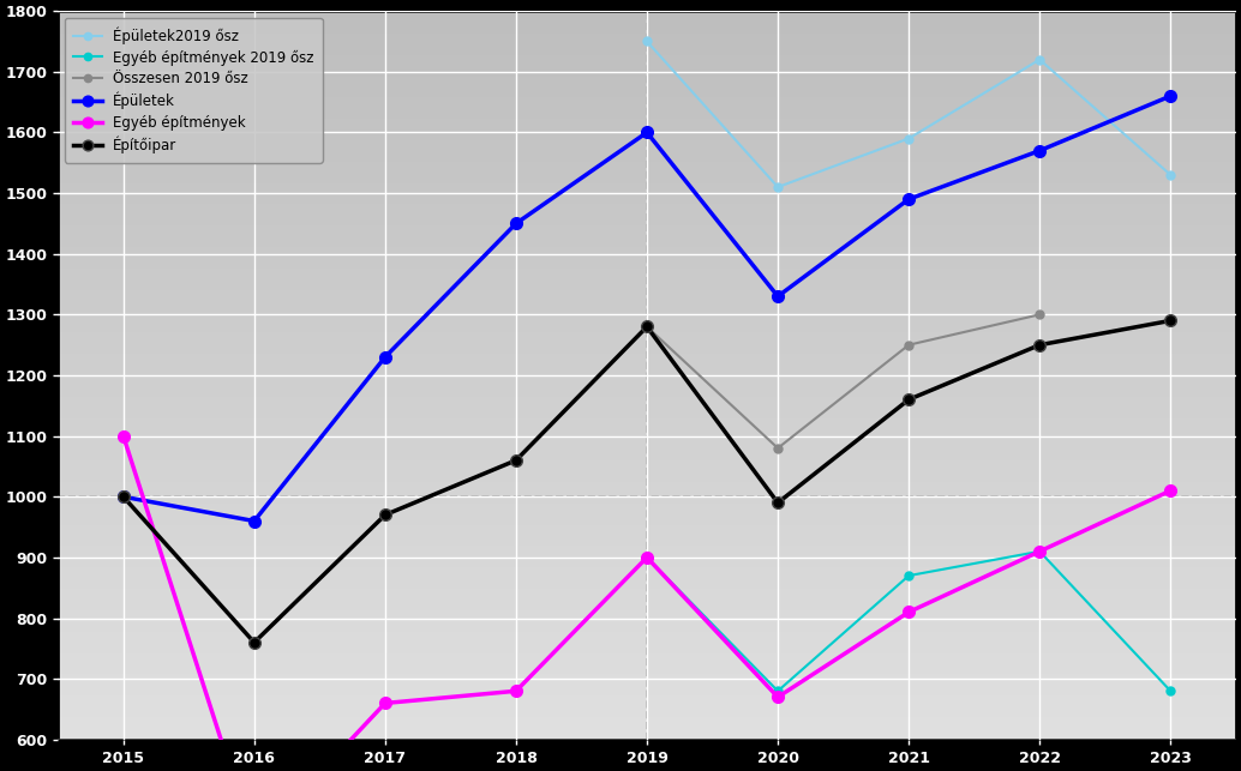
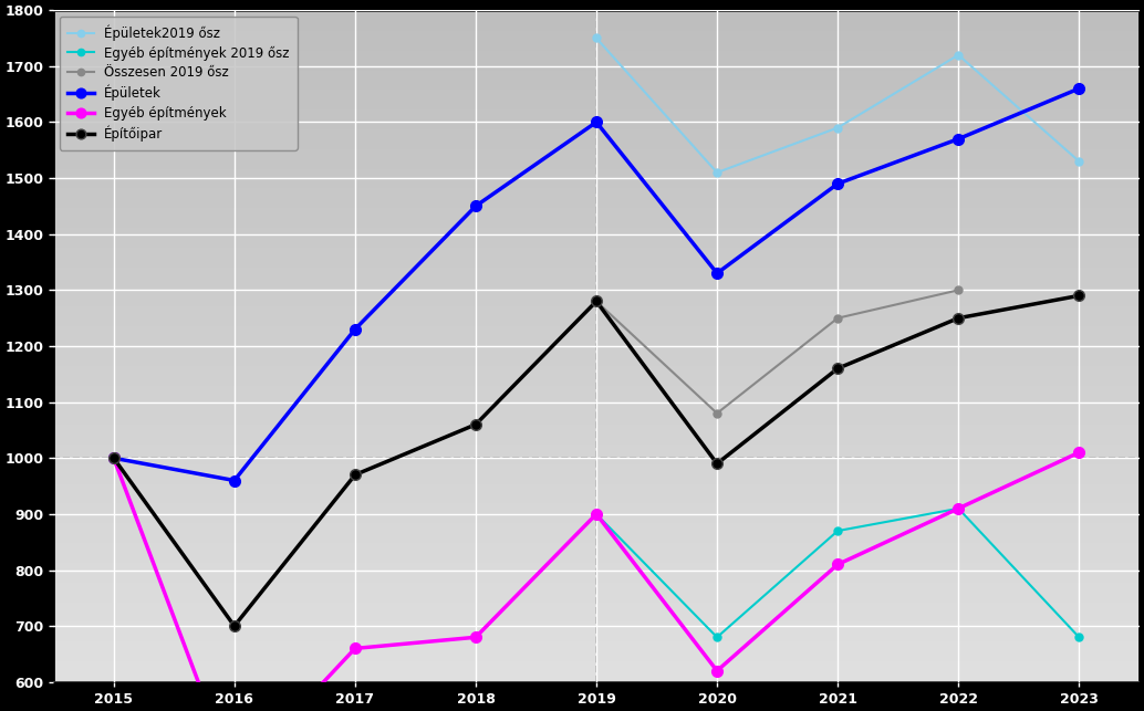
Egyéb építmények/2015: 1100 -> 1000
Építőipar/2016: 760 -> 700
Egyéb építmények/2020: 670 -> 620
